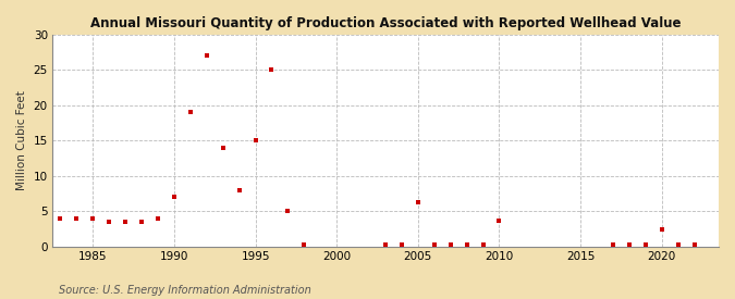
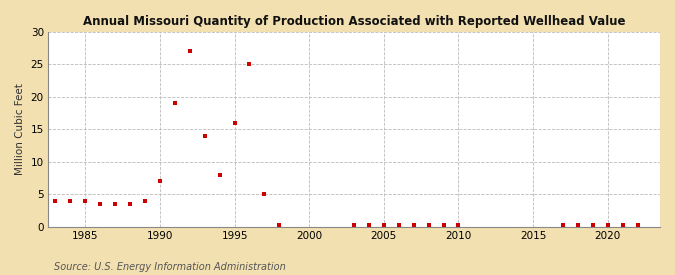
1995: 15.0 -> 16.0
2005: 6.2 -> 0.3
2010: 3.6 -> 0.3
2020: 2.4 -> 0.3
